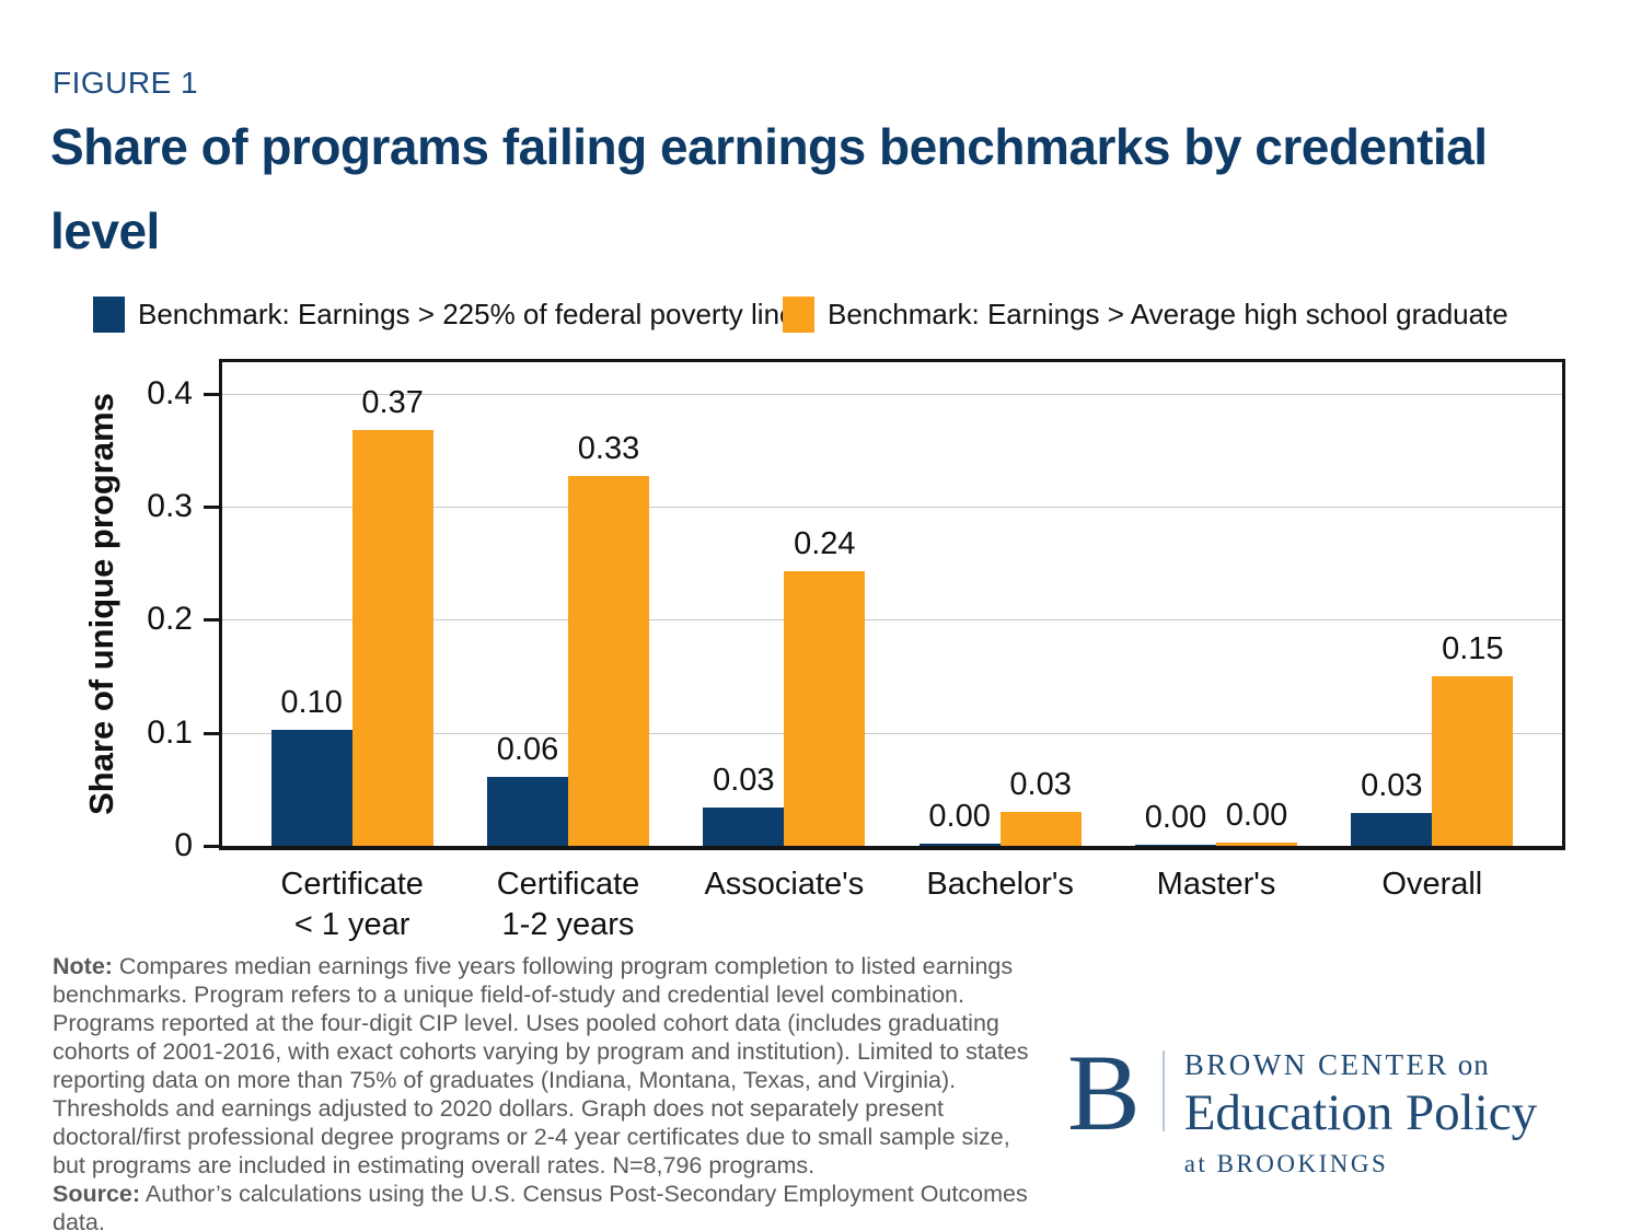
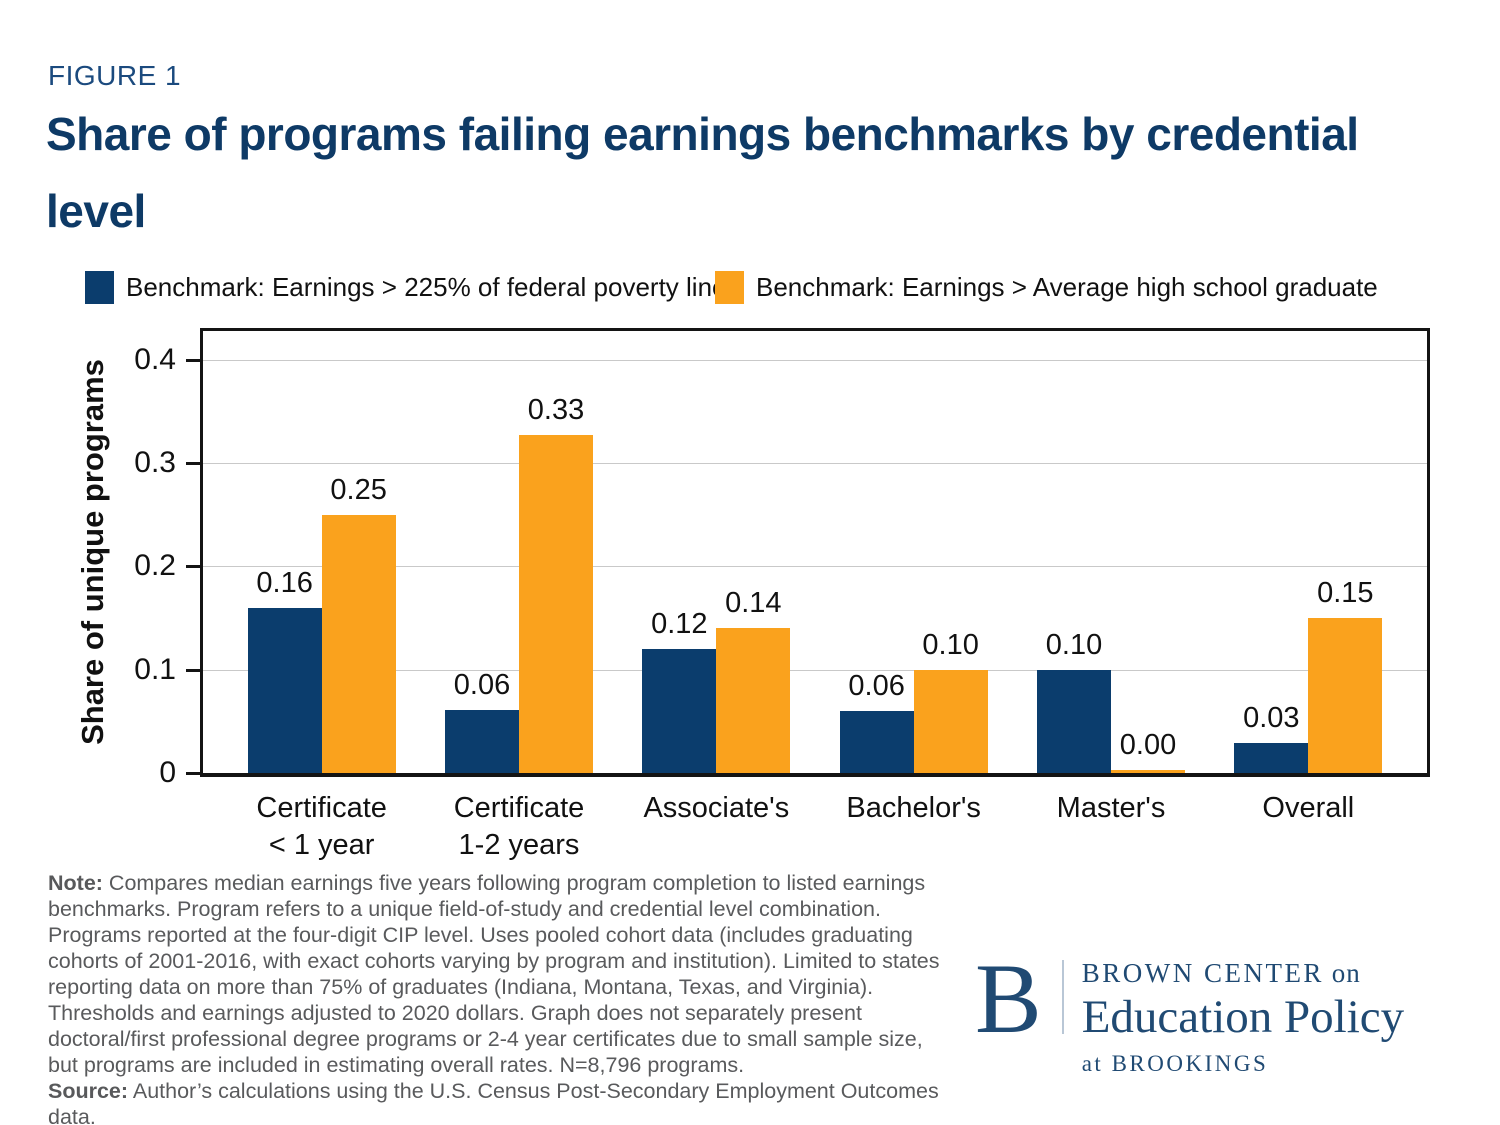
Benchmark: Earnings > 225% of federal poverty line/Certificate < 1 year: 0.10 -> 0.16
Benchmark: Earnings > Average high school graduate/Certificate < 1 year: 0.37 -> 0.25
Benchmark: Earnings > 225% of federal poverty line/Associate's: 0.03 -> 0.12
Benchmark: Earnings > Average high school graduate/Associate's: 0.24 -> 0.14
Benchmark: Earnings > 225% of federal poverty line/Bachelor's: 0.00 -> 0.06
Benchmark: Earnings > Average high school graduate/Bachelor's: 0.03 -> 0.10
Benchmark: Earnings > 225% of federal poverty line/Master's: 0.00 -> 0.10
